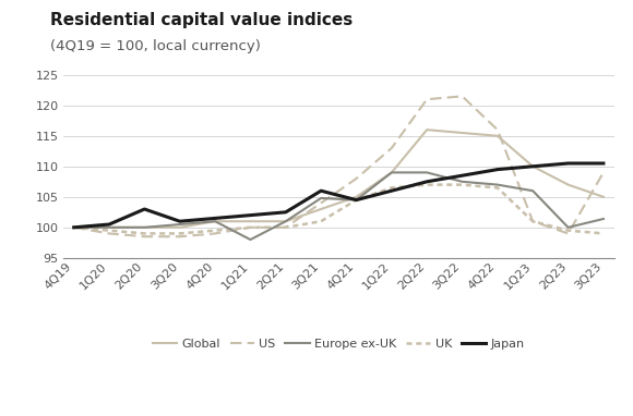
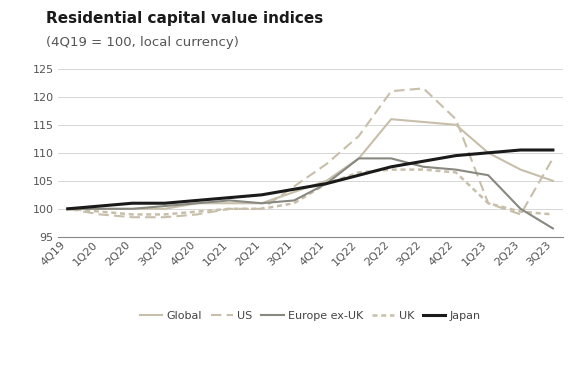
Japan/2Q20: 103.0 -> 101.0
Europe ex-UK/1Q21: 98.0 -> 101.5
Europe ex-UK/3Q21: 104.8 -> 101.5
Japan/3Q21: 106.0 -> 103.5
Europe ex-UK/3Q23: 101.4 -> 96.5
